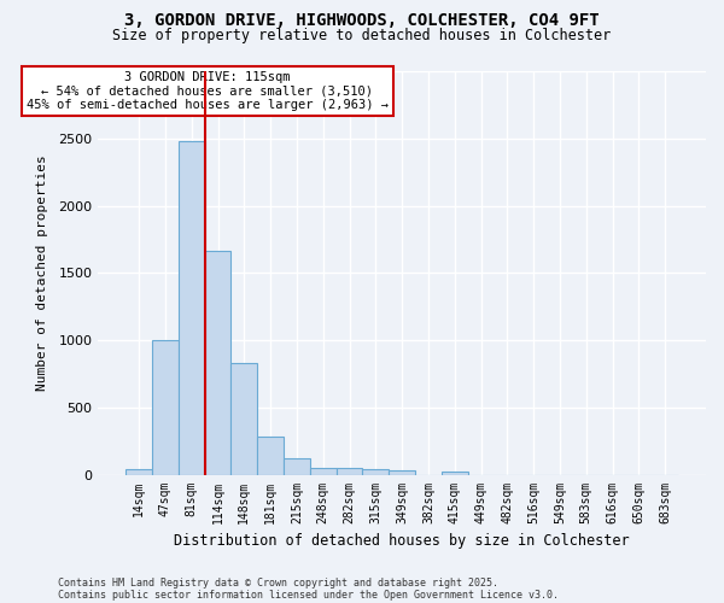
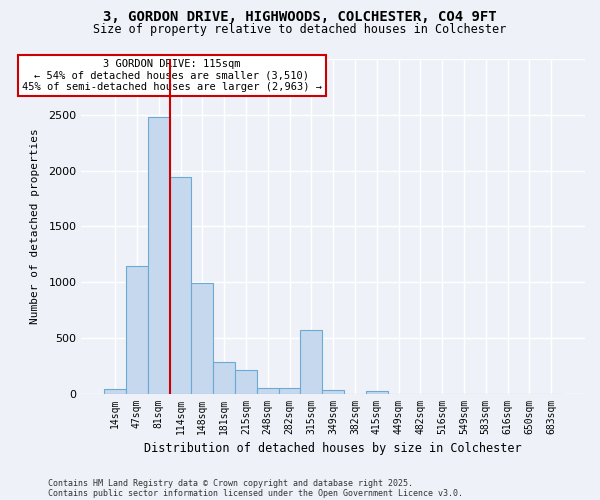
47sqm: 1000 -> 1140
114sqm: 1660 -> 1940
148sqm: 830 -> 990
215sqm: 120 -> 210
315sqm: 40 -> 570
